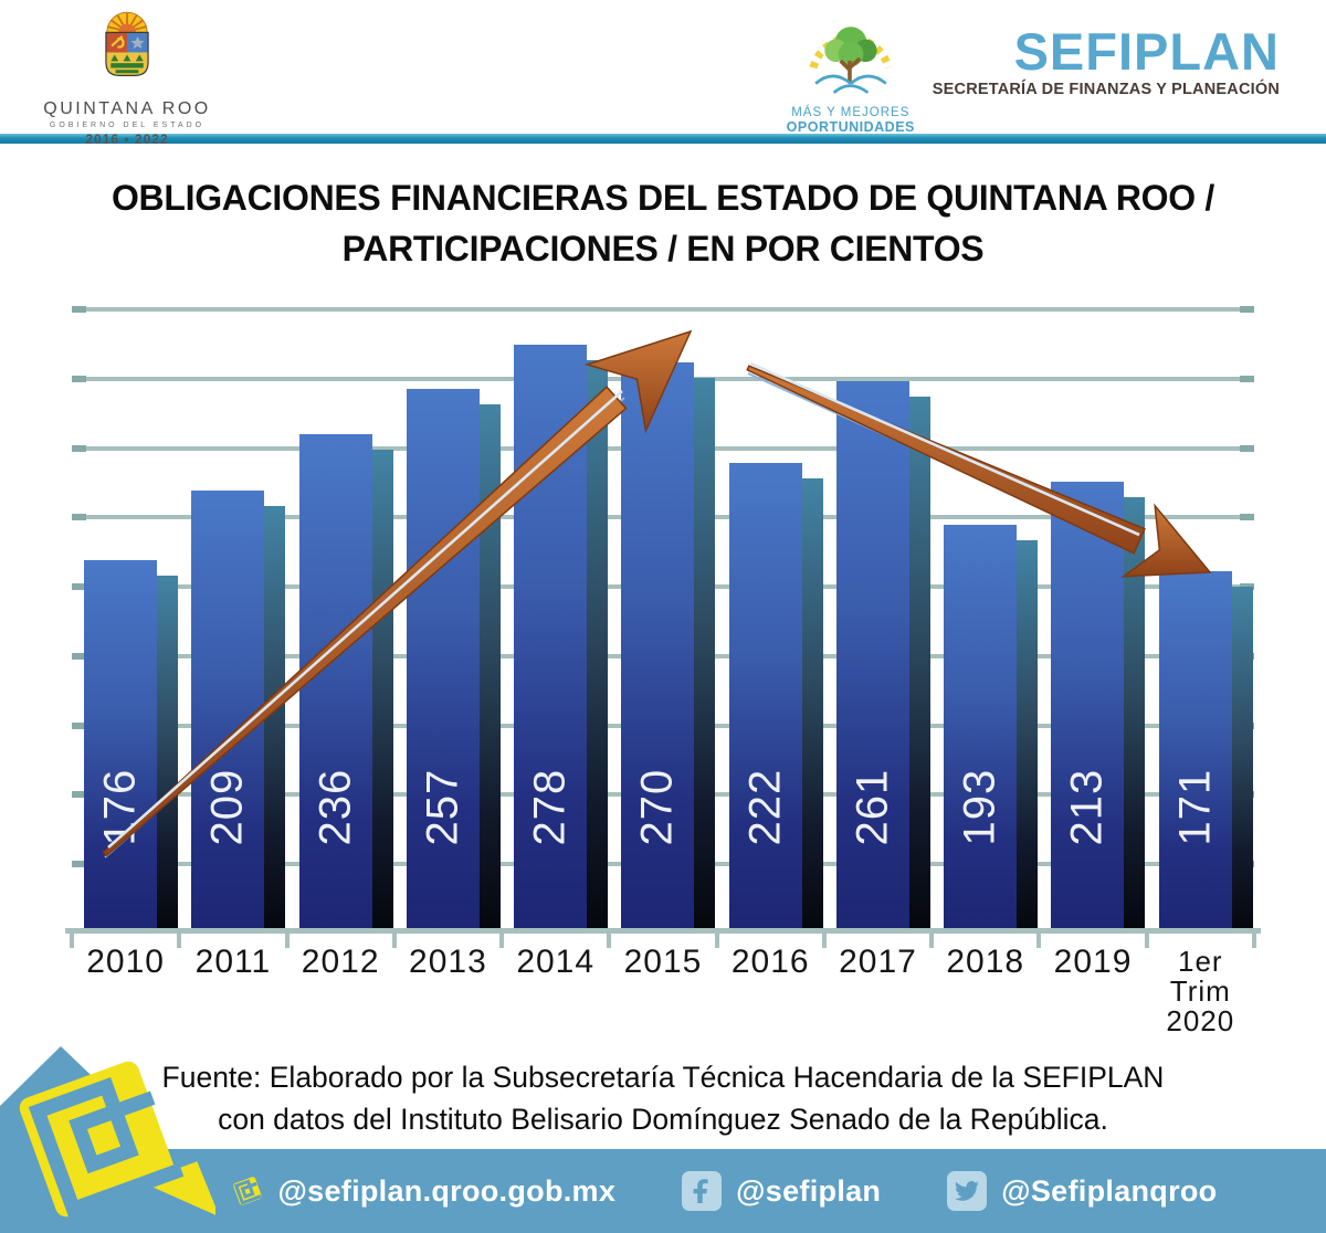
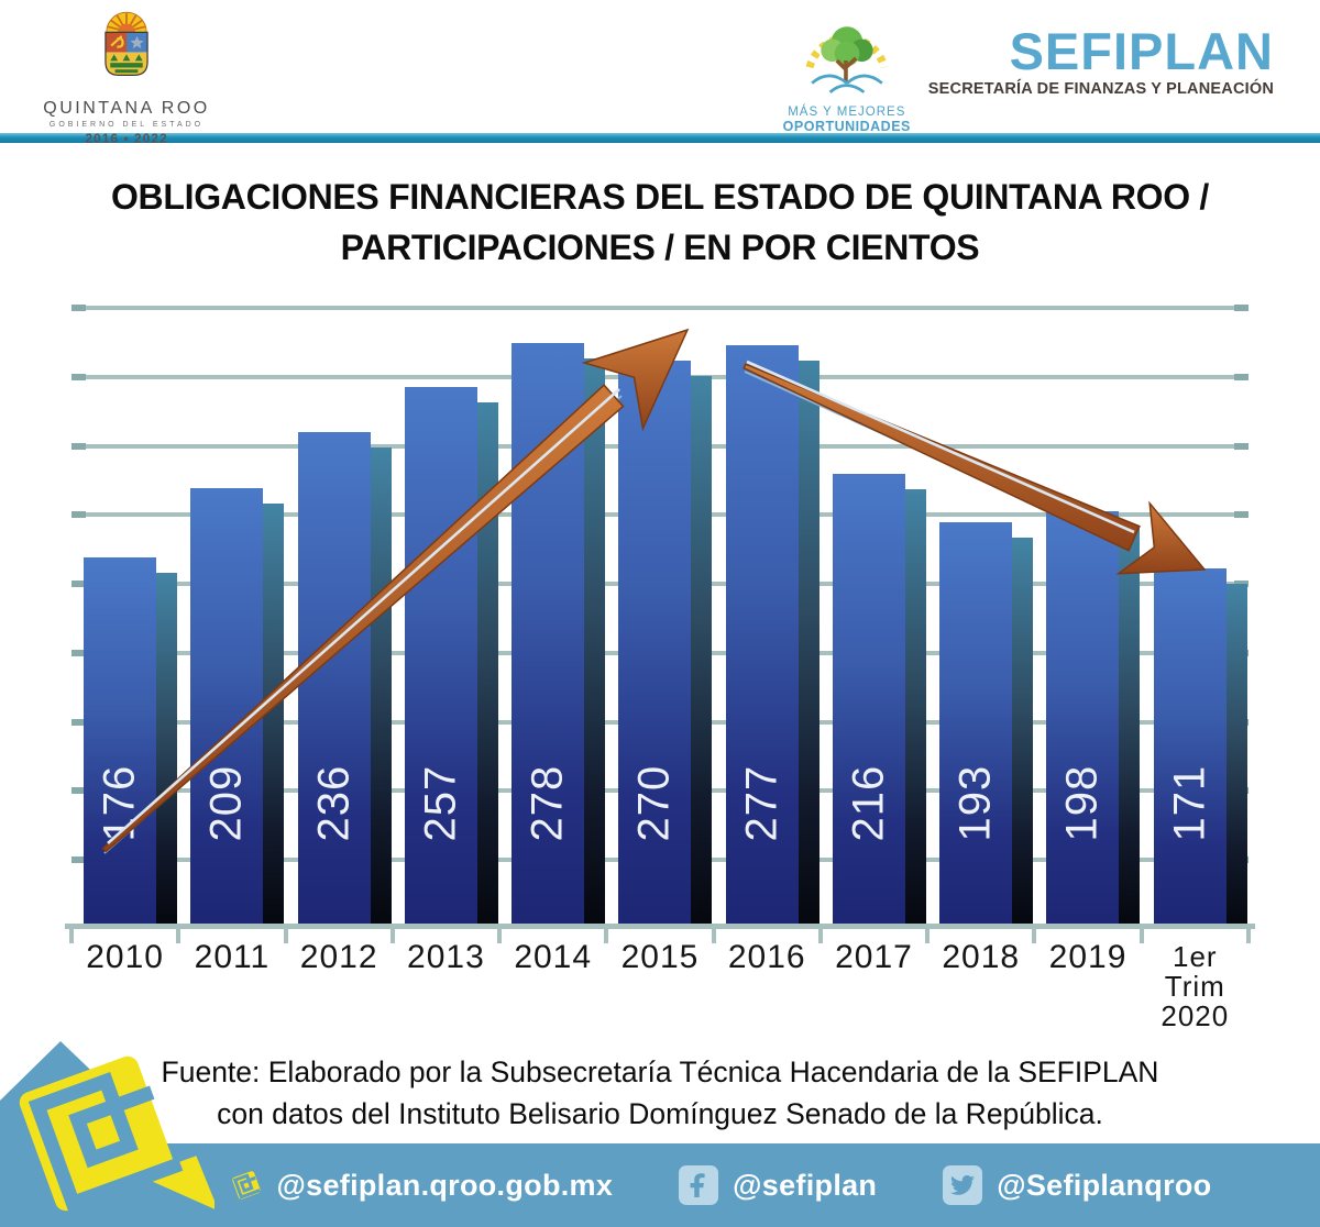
2016: 222 -> 277
2017: 261 -> 216
2019: 213 -> 198
